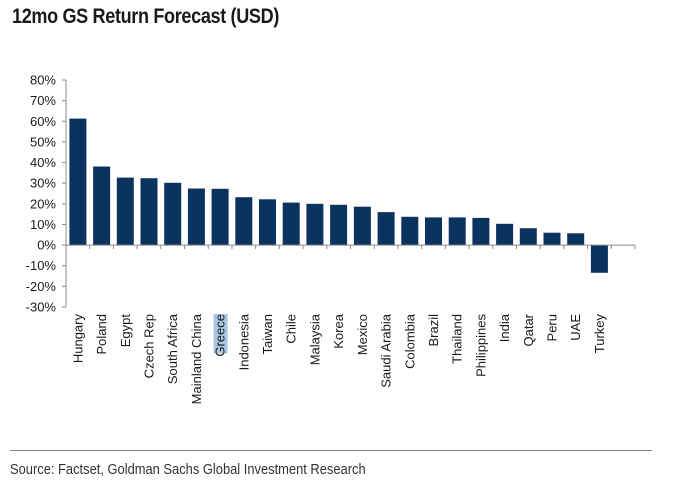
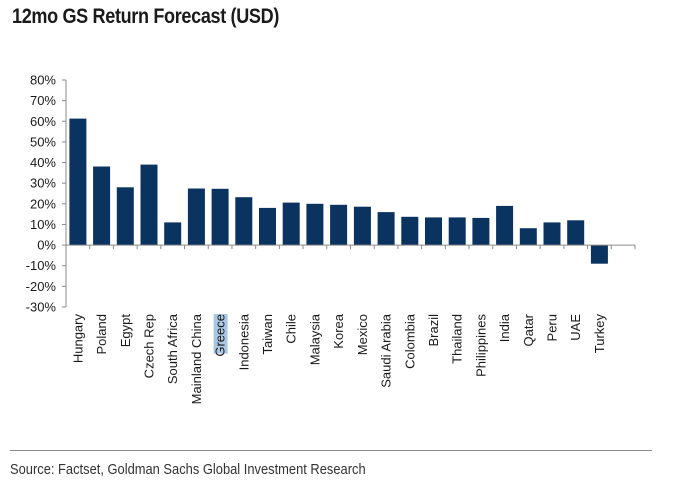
Egypt: 33% -> 28%
Czech Rep: 32% -> 39%
South Africa: 30% -> 11%
Taiwan: 22% -> 18%
India: 10% -> 19%
Peru: 6% -> 11%
UAE: 6% -> 12%
Turkey: -13% -> -9%
